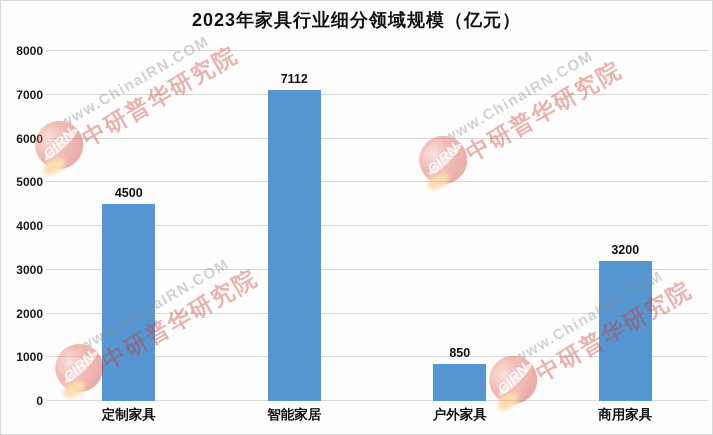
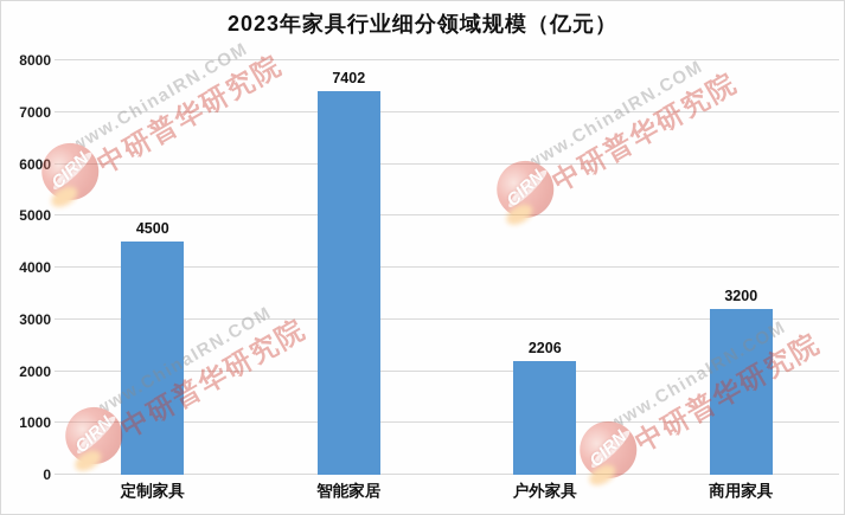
智能家居: 7112 -> 7402
户外家具: 850 -> 2206
